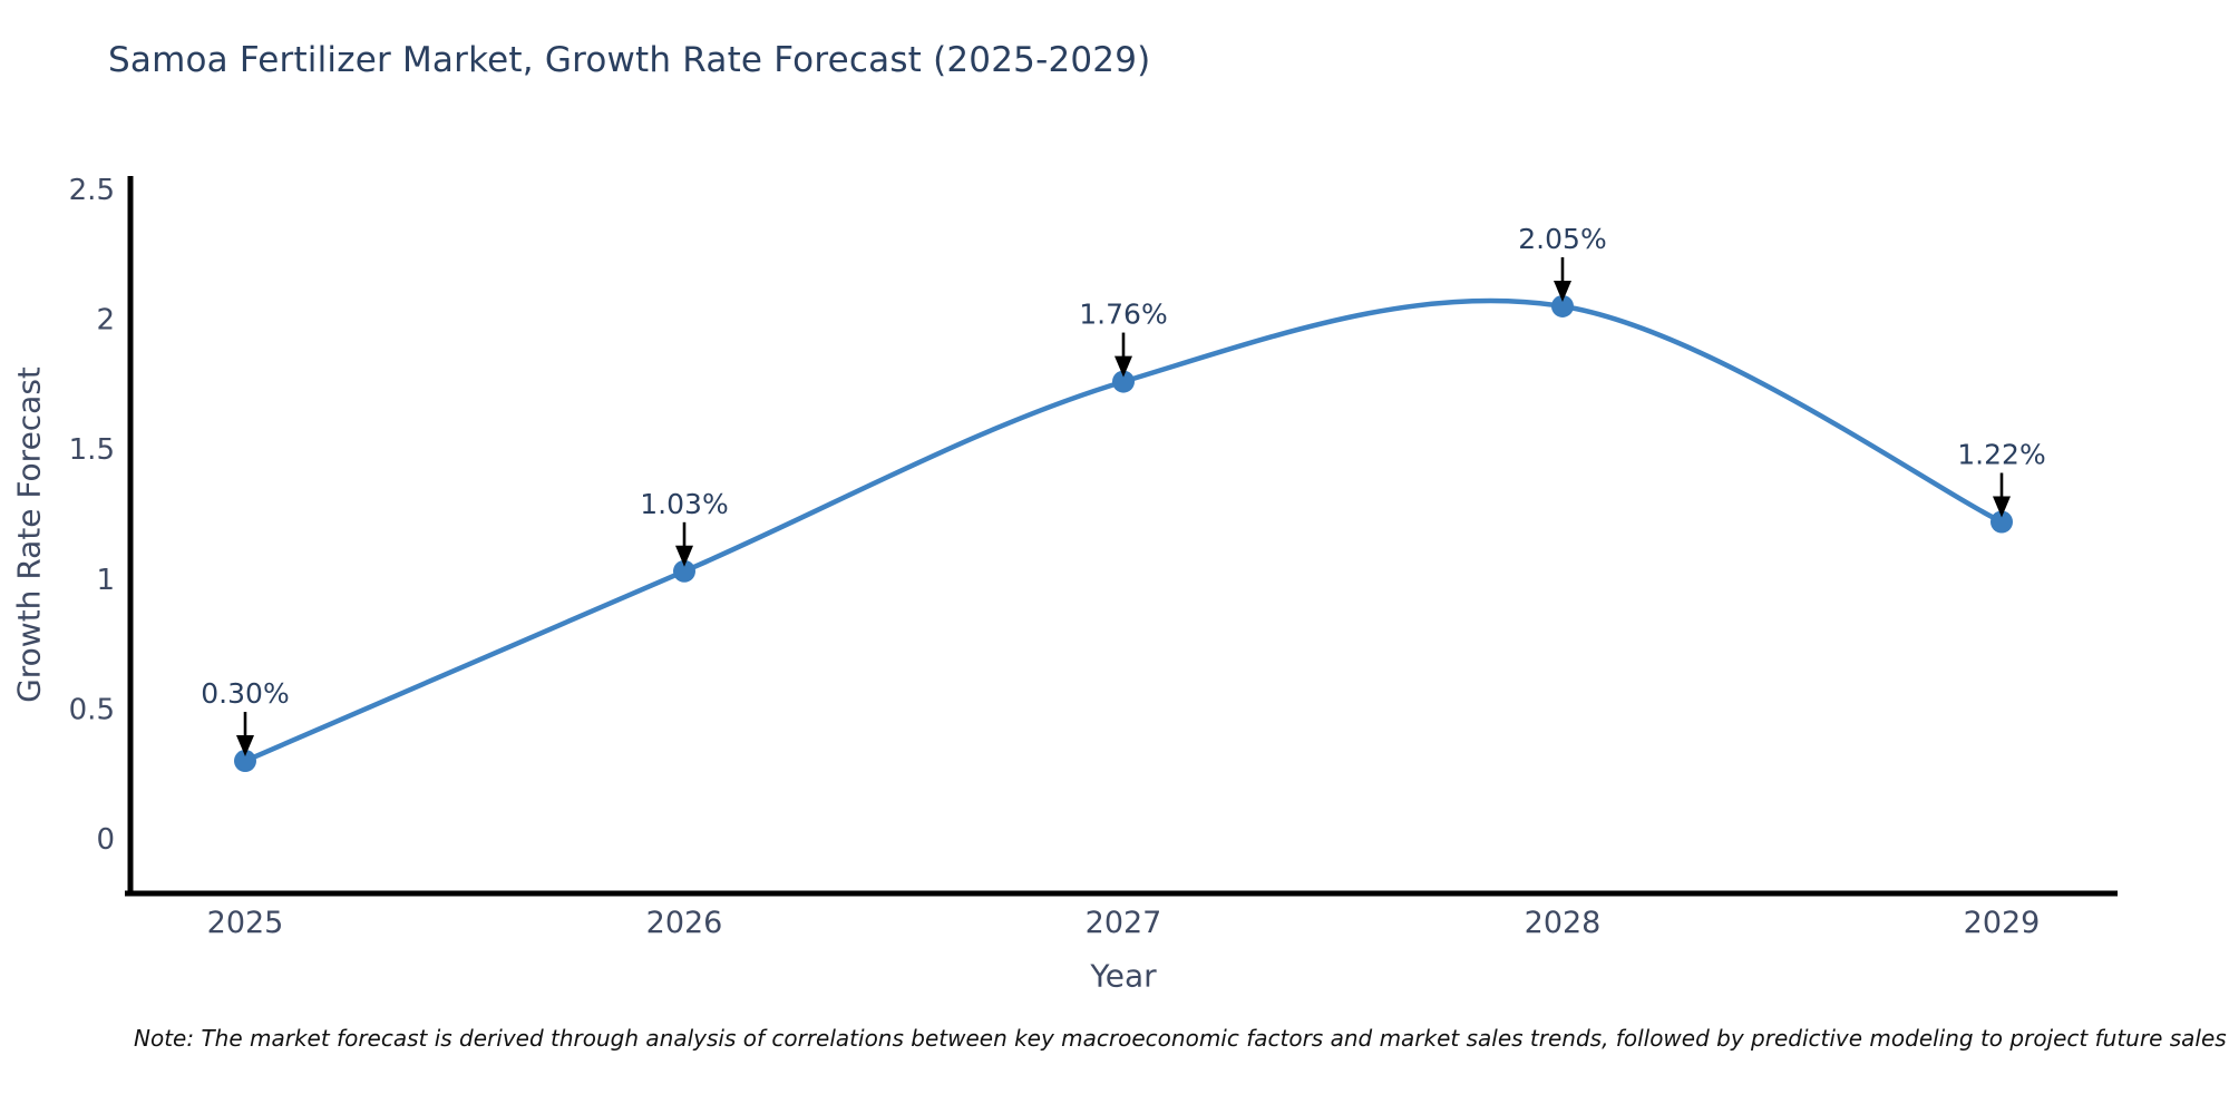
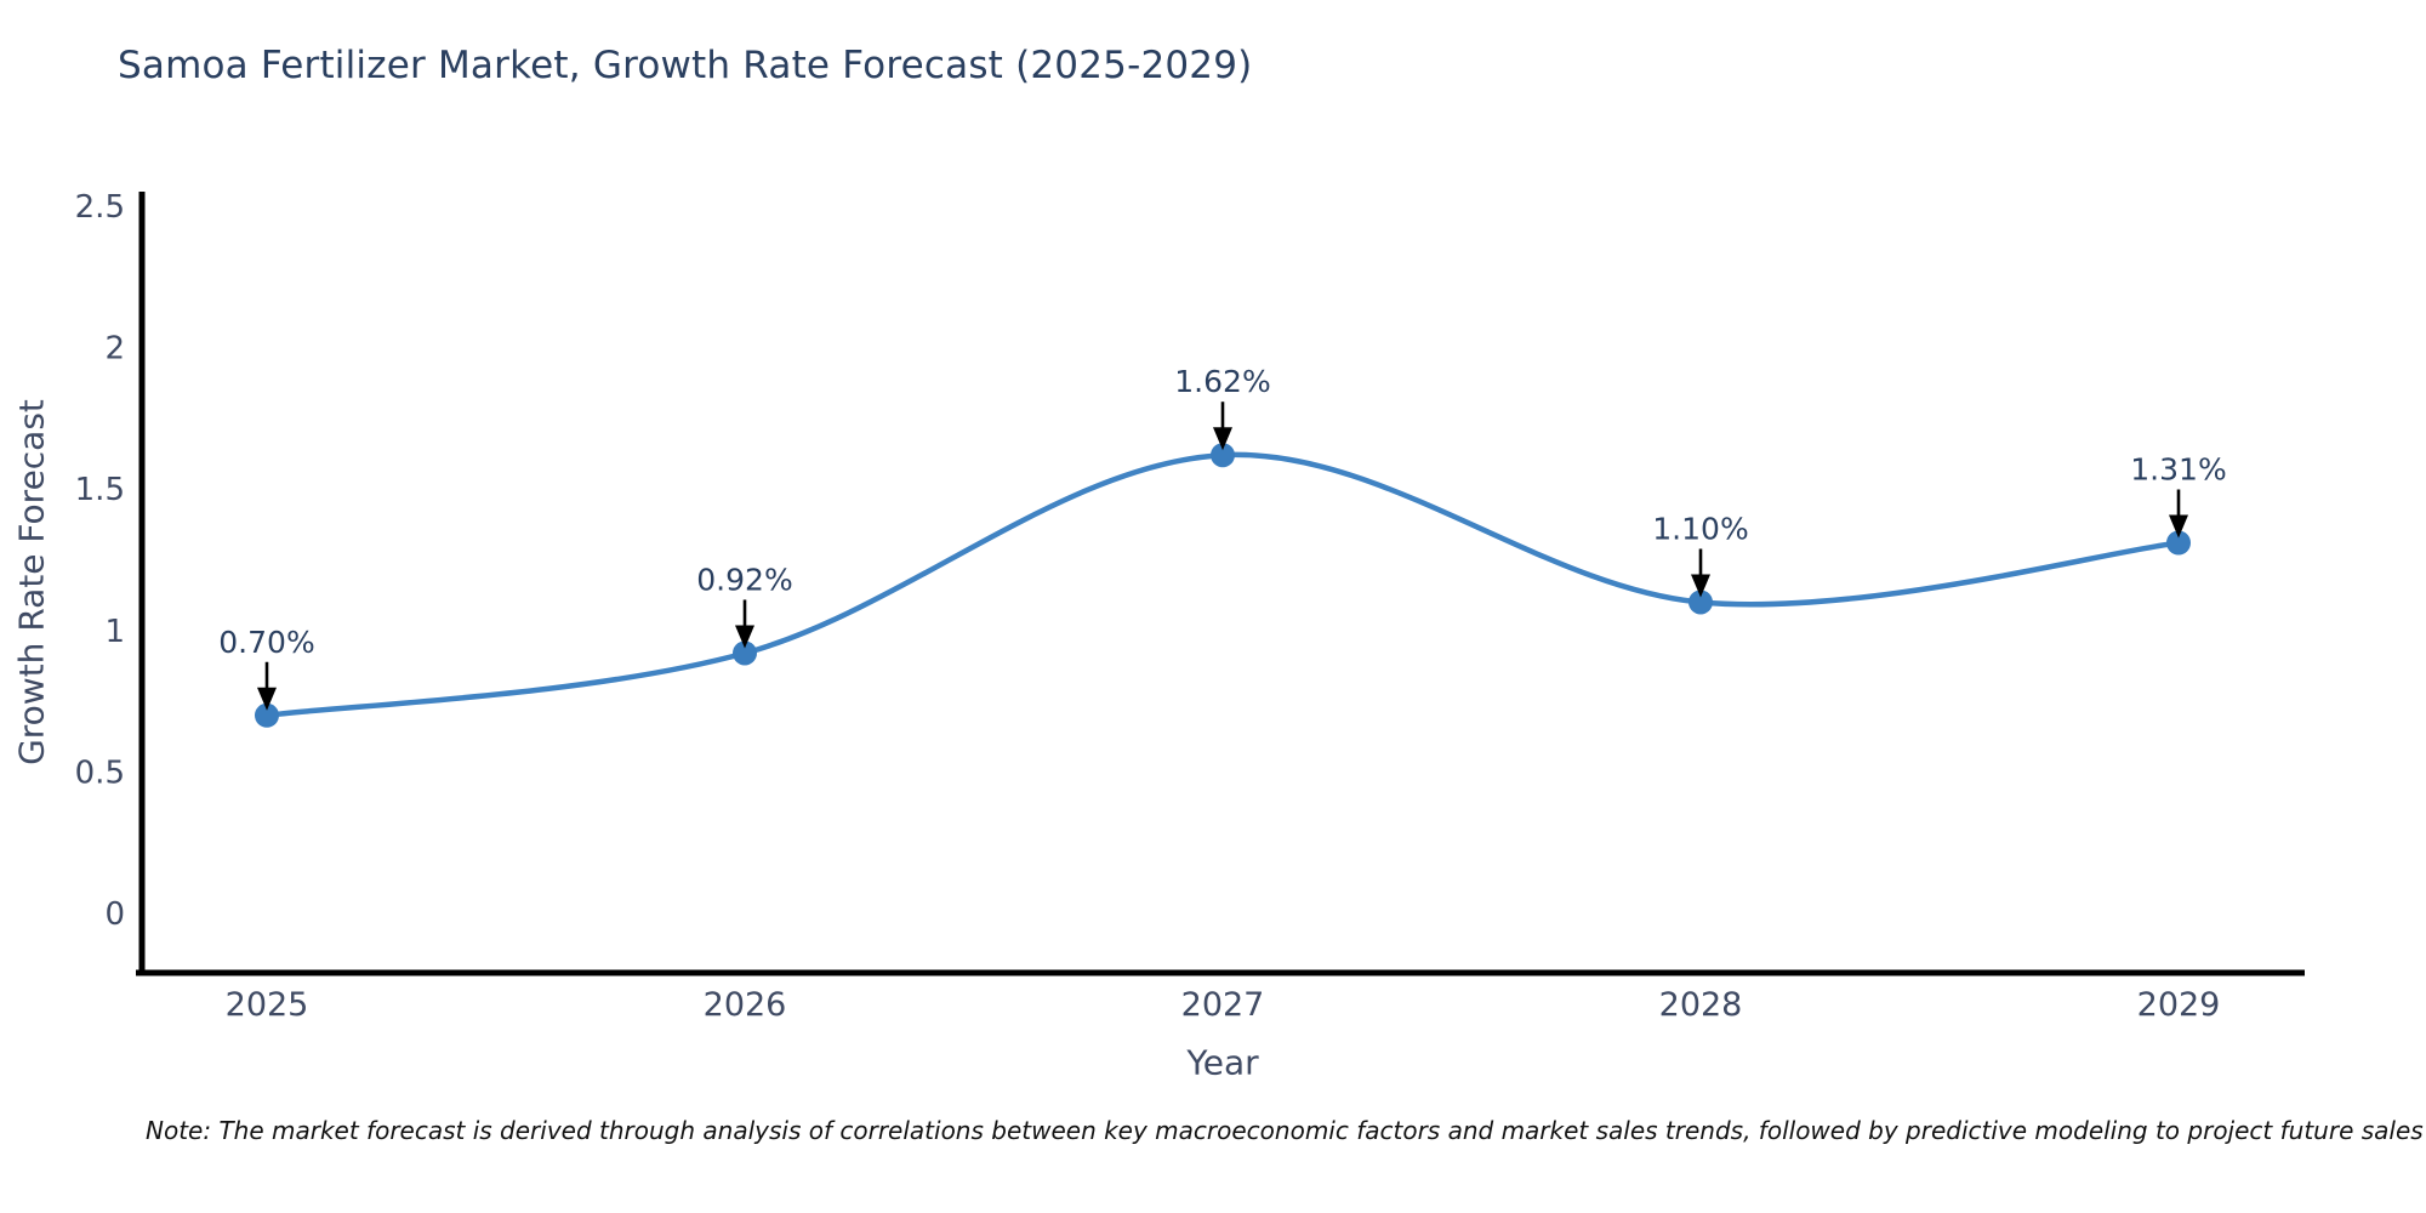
2025: 0.30% -> 0.70%
2026: 1.03% -> 0.92%
2027: 1.76% -> 1.62%
2028: 2.05% -> 1.10%
2029: 1.22% -> 1.31%
